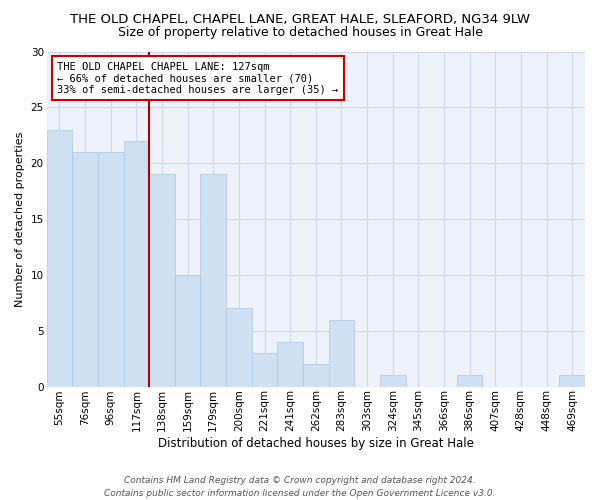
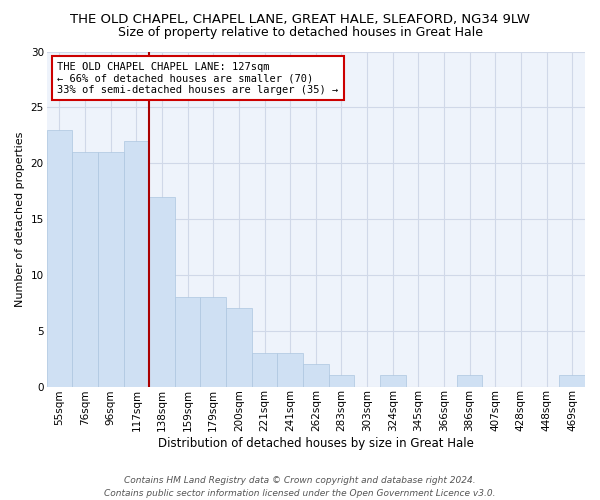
138sqm: 19 -> 17
159sqm: 10 -> 8
179sqm: 19 -> 8
241sqm: 4 -> 3
283sqm: 6 -> 1
